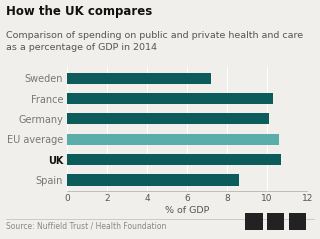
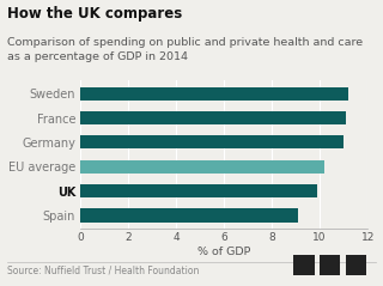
Sweden: 7.2 -> 11.2
France: 10.3 -> 11.1
Germany: 10.1 -> 11.0
EU average: 10.6 -> 10.2
UK: 10.7 -> 9.9
Spain: 8.6 -> 9.1
